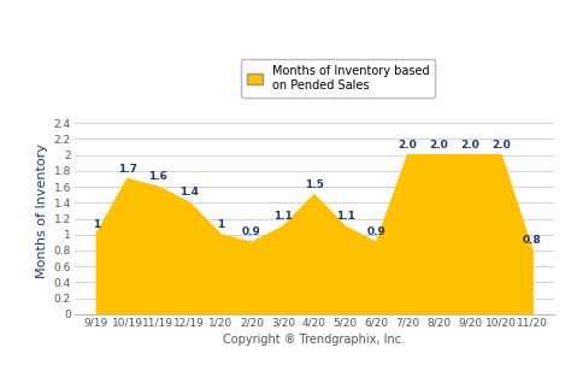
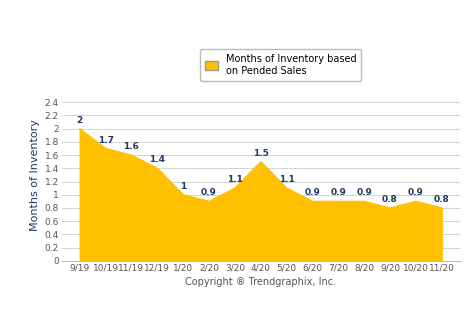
9/19: 1 -> 2
7/20: 2.0 -> 0.9
8/20: 2.0 -> 0.9
9/20: 2.0 -> 0.8
10/20: 2.0 -> 0.9
